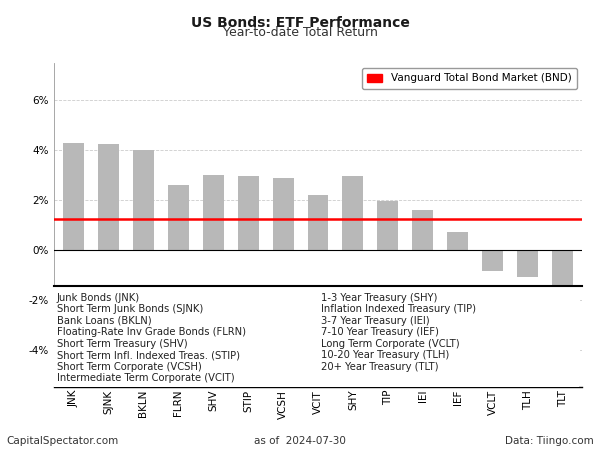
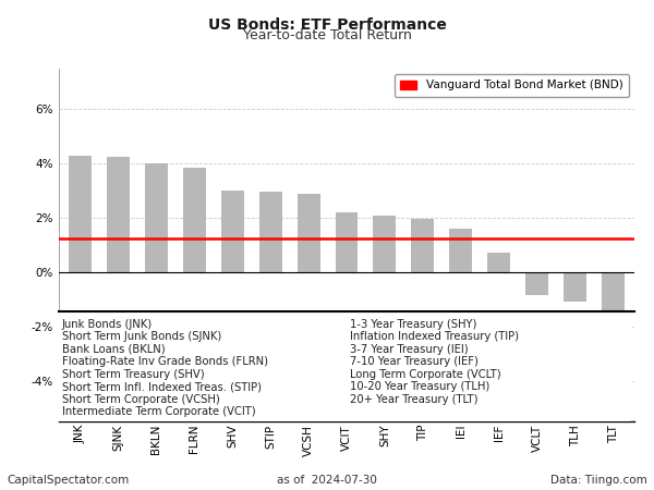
FLRN: 2.60% -> 3.85%
SHY: 2.95% -> 2.10%
